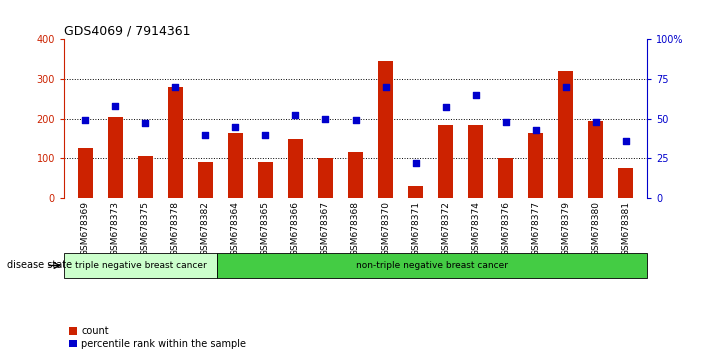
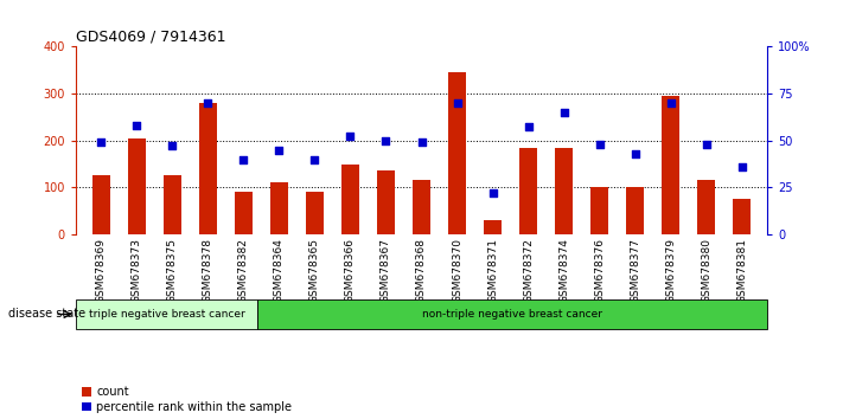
count/GSM678375: 105 -> 125
count/GSM678364: 165 -> 110
count/GSM678367: 100 -> 135
count/GSM678377: 165 -> 100
count/GSM678379: 320 -> 295
count/GSM678380: 195 -> 115
